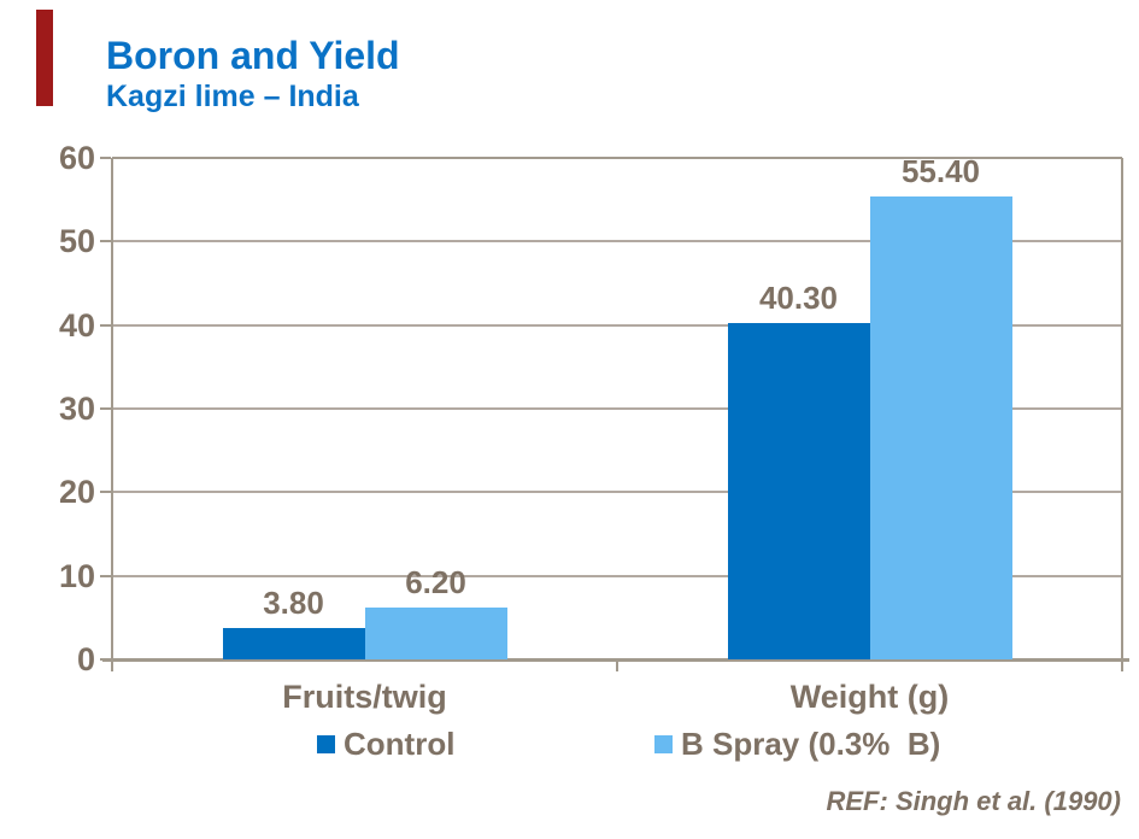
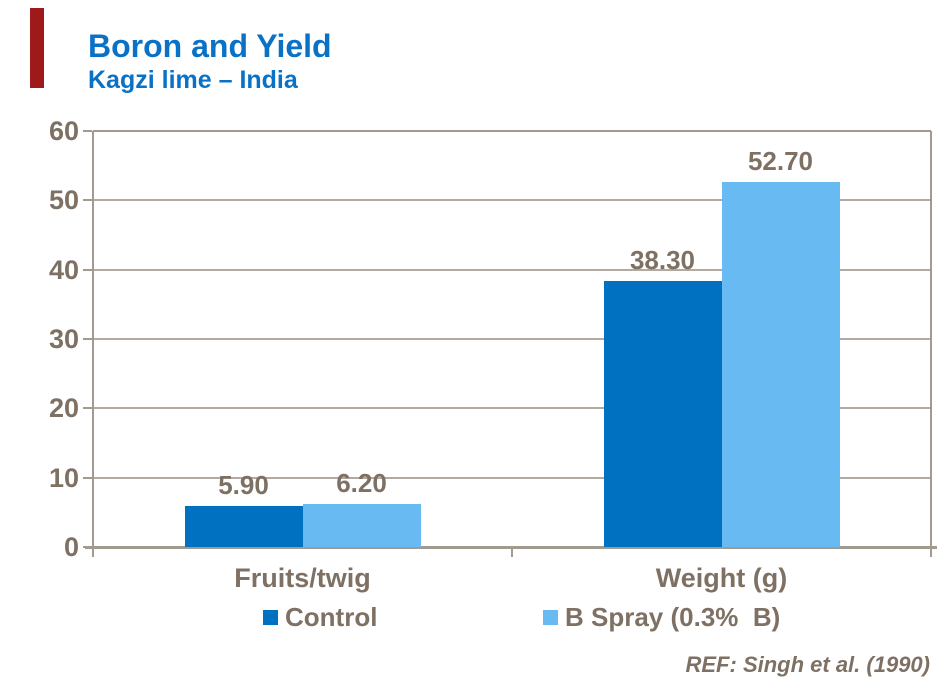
Control/Fruits/twig: 3.80 -> 5.90
Control/Weight (g): 40.30 -> 38.30
B Spray (0.3% B)/Weight (g): 55.40 -> 52.70
